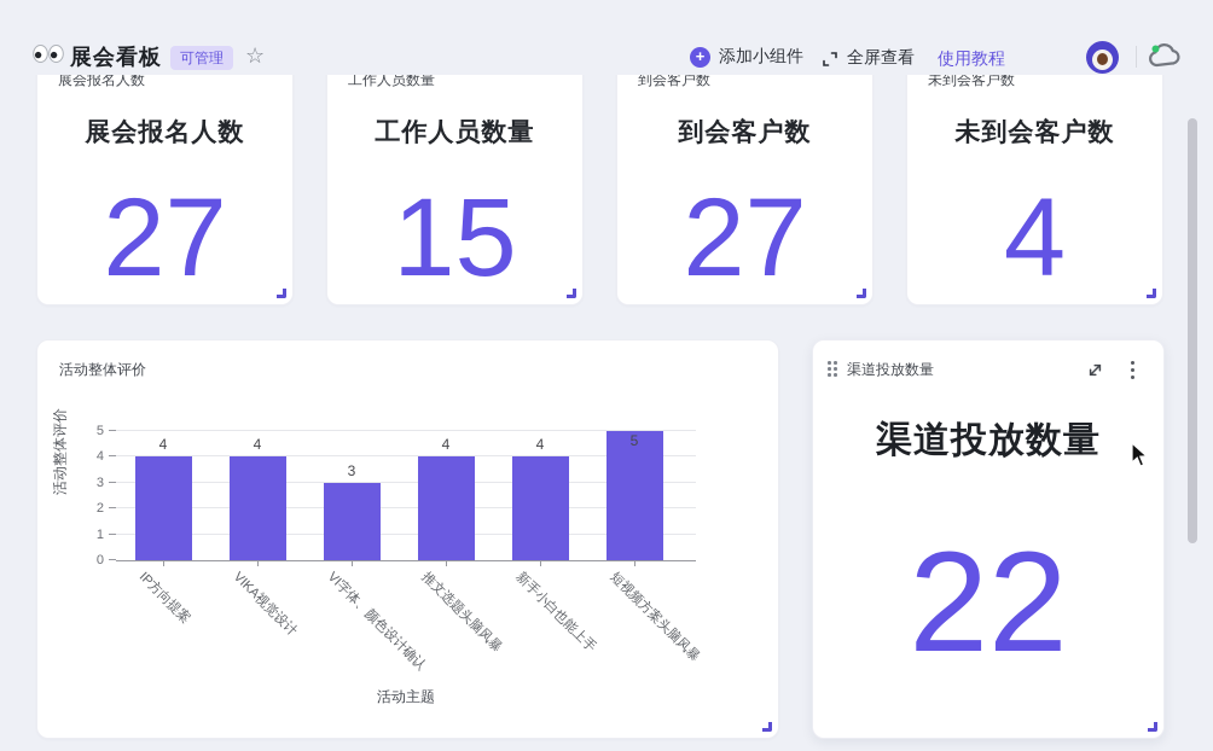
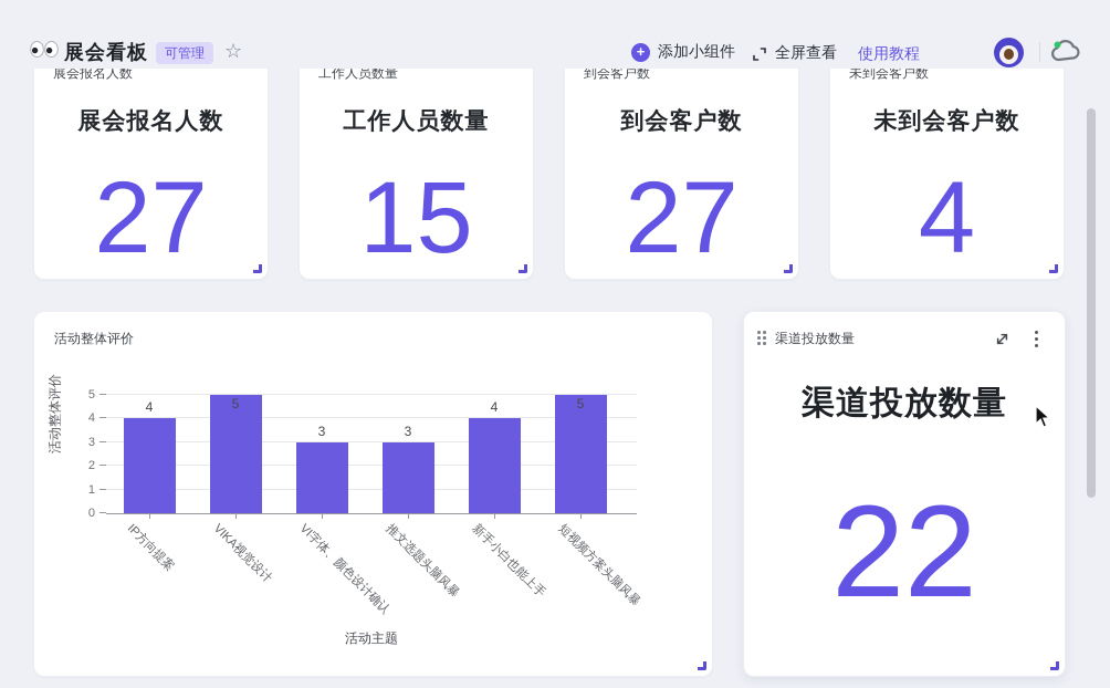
VIKA视觉设计: 4 -> 5
推文选题头脑风暴: 4 -> 3
